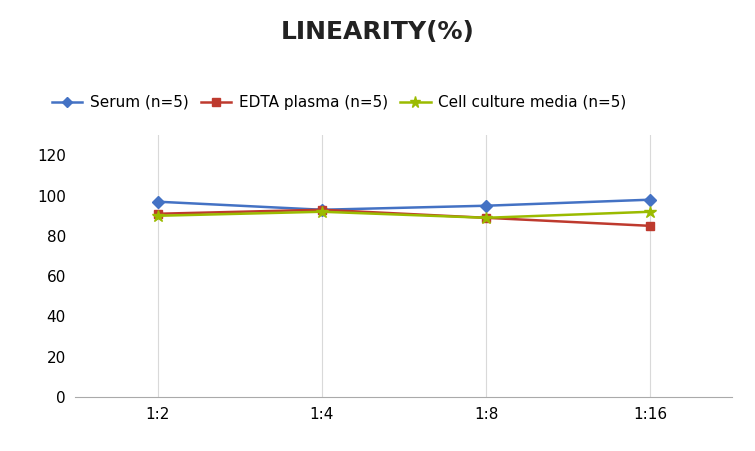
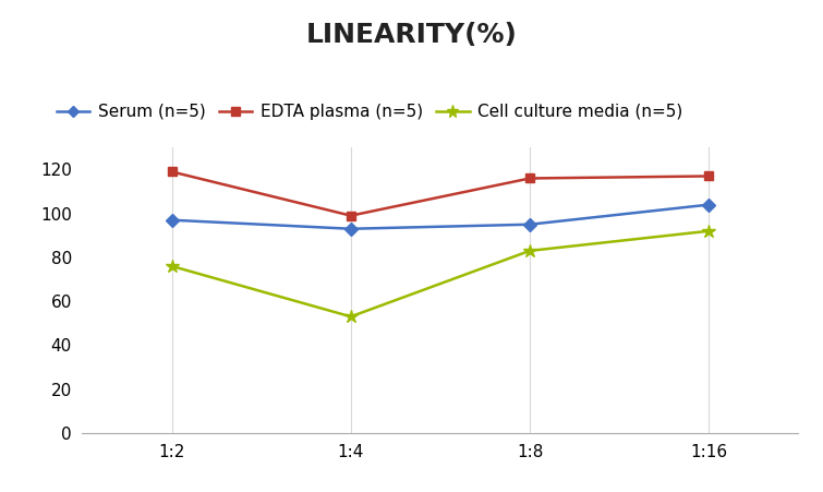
EDTA plasma (n=5)/1:2: 91 -> 119
Cell culture media (n=5)/1:2: 90 -> 76
EDTA plasma (n=5)/1:4: 93 -> 99
Cell culture media (n=5)/1:4: 92 -> 53
EDTA plasma (n=5)/1:8: 89 -> 116
Cell culture media (n=5)/1:8: 89 -> 83
Serum (n=5)/1:16: 98 -> 104
EDTA plasma (n=5)/1:16: 85 -> 117
